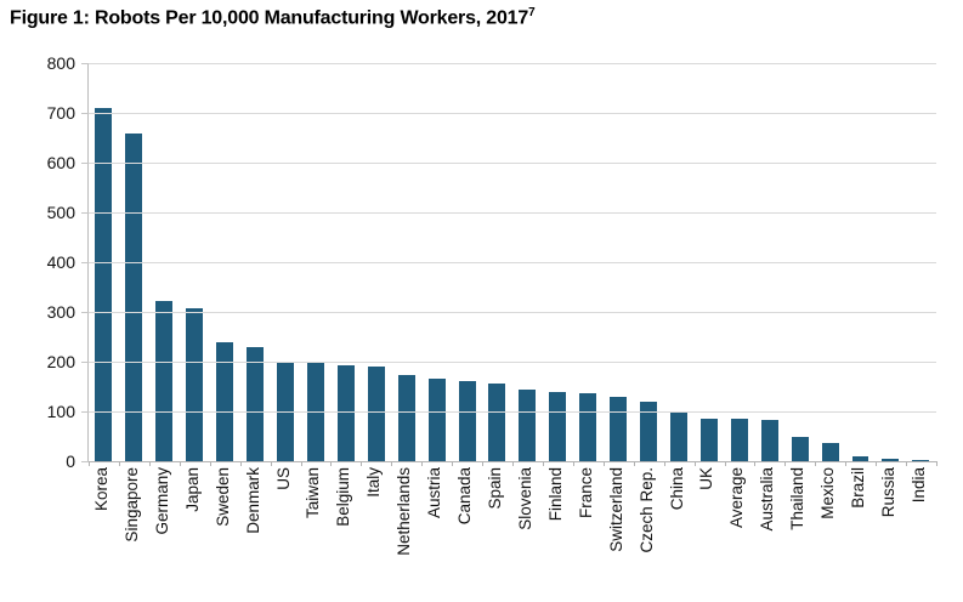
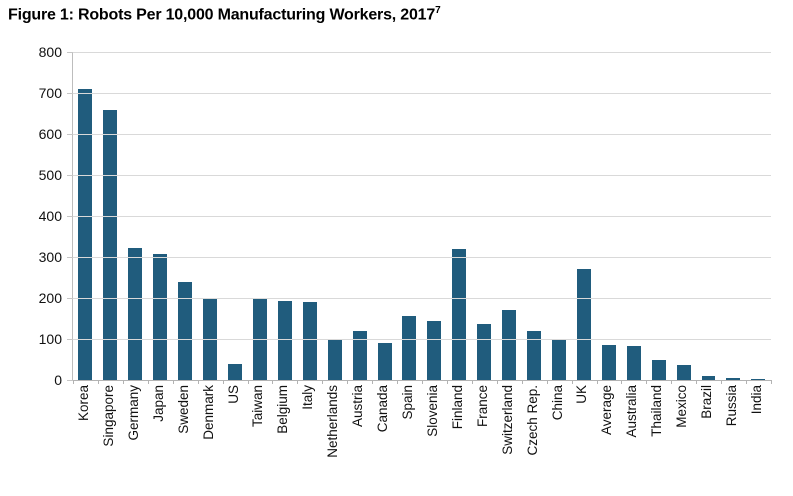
Denmark: 230 -> 200
US: 200 -> 40
Netherlands: 170 -> 100
Austria: 170 -> 120
Canada: 160 -> 90
Finland: 140 -> 320
Switzerland: 130 -> 170
UK: 80 -> 270
